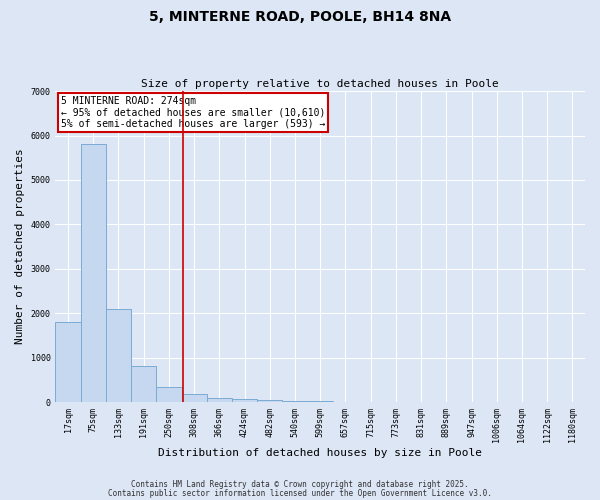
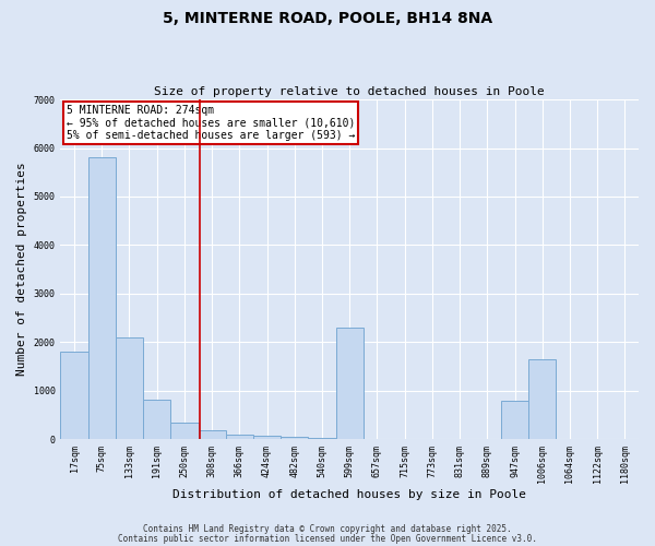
599sqm: 20 -> 2300
947sqm: 0 -> 800
1006sqm: 0 -> 1650
